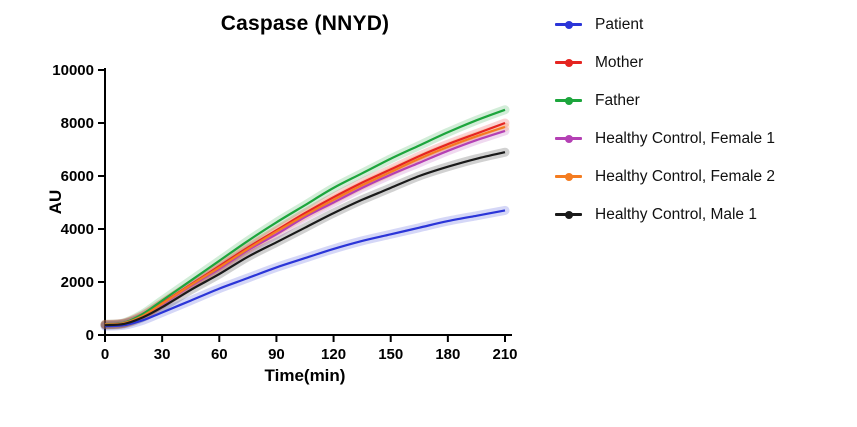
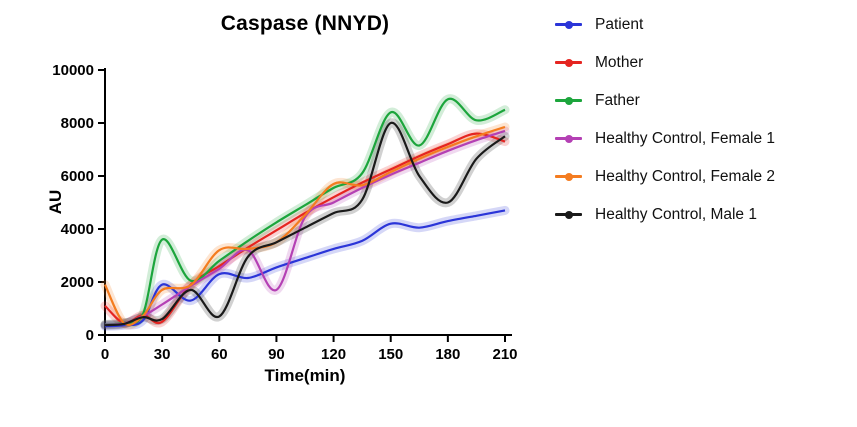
Mother/0: 400 -> 1100
Healthy Control, Female 2/0: 400 -> 1900
Patient/30: 800 -> 1900
Mother/30: 1200 -> 500
Father/30: 1300 -> 3600
Healthy Control, Female 2/30: 1200 -> 1700
Healthy Control, Male 1/30: 1000 -> 600
Patient/60: 1800 -> 2300
Healthy Control, Female 2/60: 2600 -> 3200
Healthy Control, Male 1/60: 2300 -> 700
Healthy Control, Female 1/90: 3800 -> 1700
Healthy Control, Female 2/90: 3900 -> 3500
Healthy Control, Female 2/120: 5100 -> 5700
Patient/150: 3800 -> 4200
Father/150: 6600 -> 8400
Healthy Control, Male 1/150: 5600 -> 8000
Father/180: 7600 -> 8900
Healthy Control, Male 1/180: 6400 -> 5000
Mother/210: 8000 -> 7300
Healthy Control, Male 1/210: 6900 -> 7500
